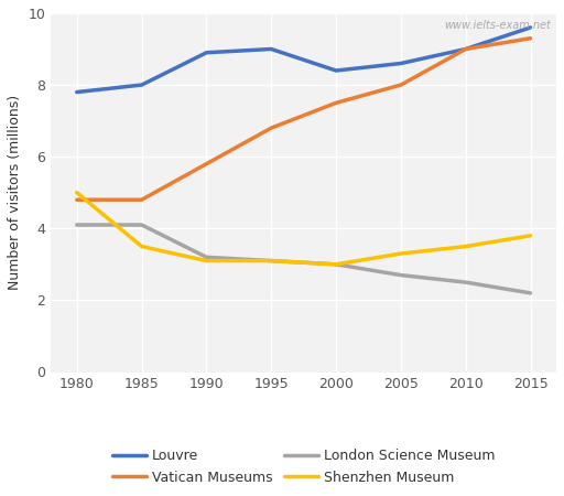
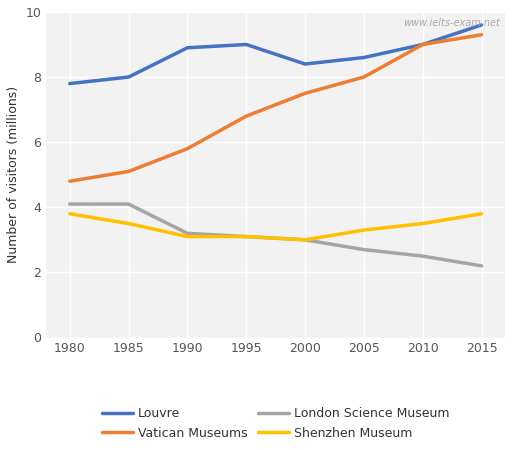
Shenzhen Museum/1980: 5.0 -> 3.8
Vatican Museums/1985: 4.8 -> 5.1
